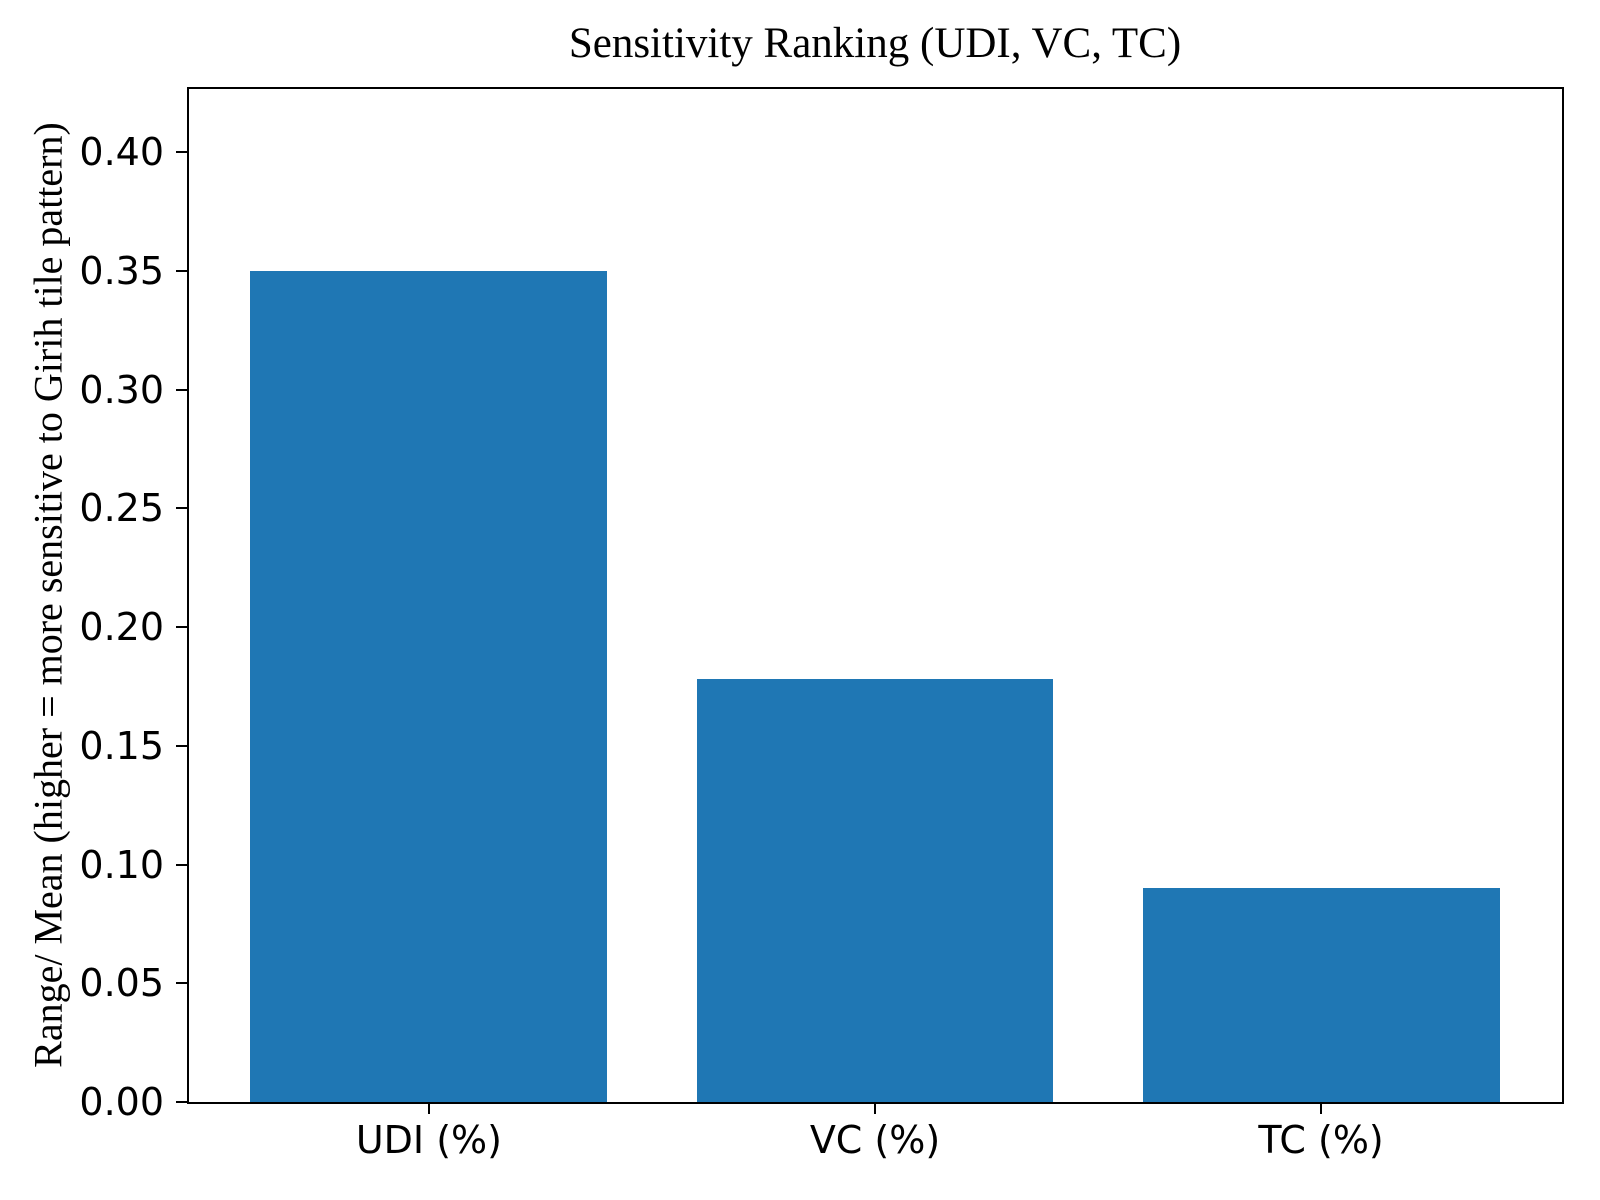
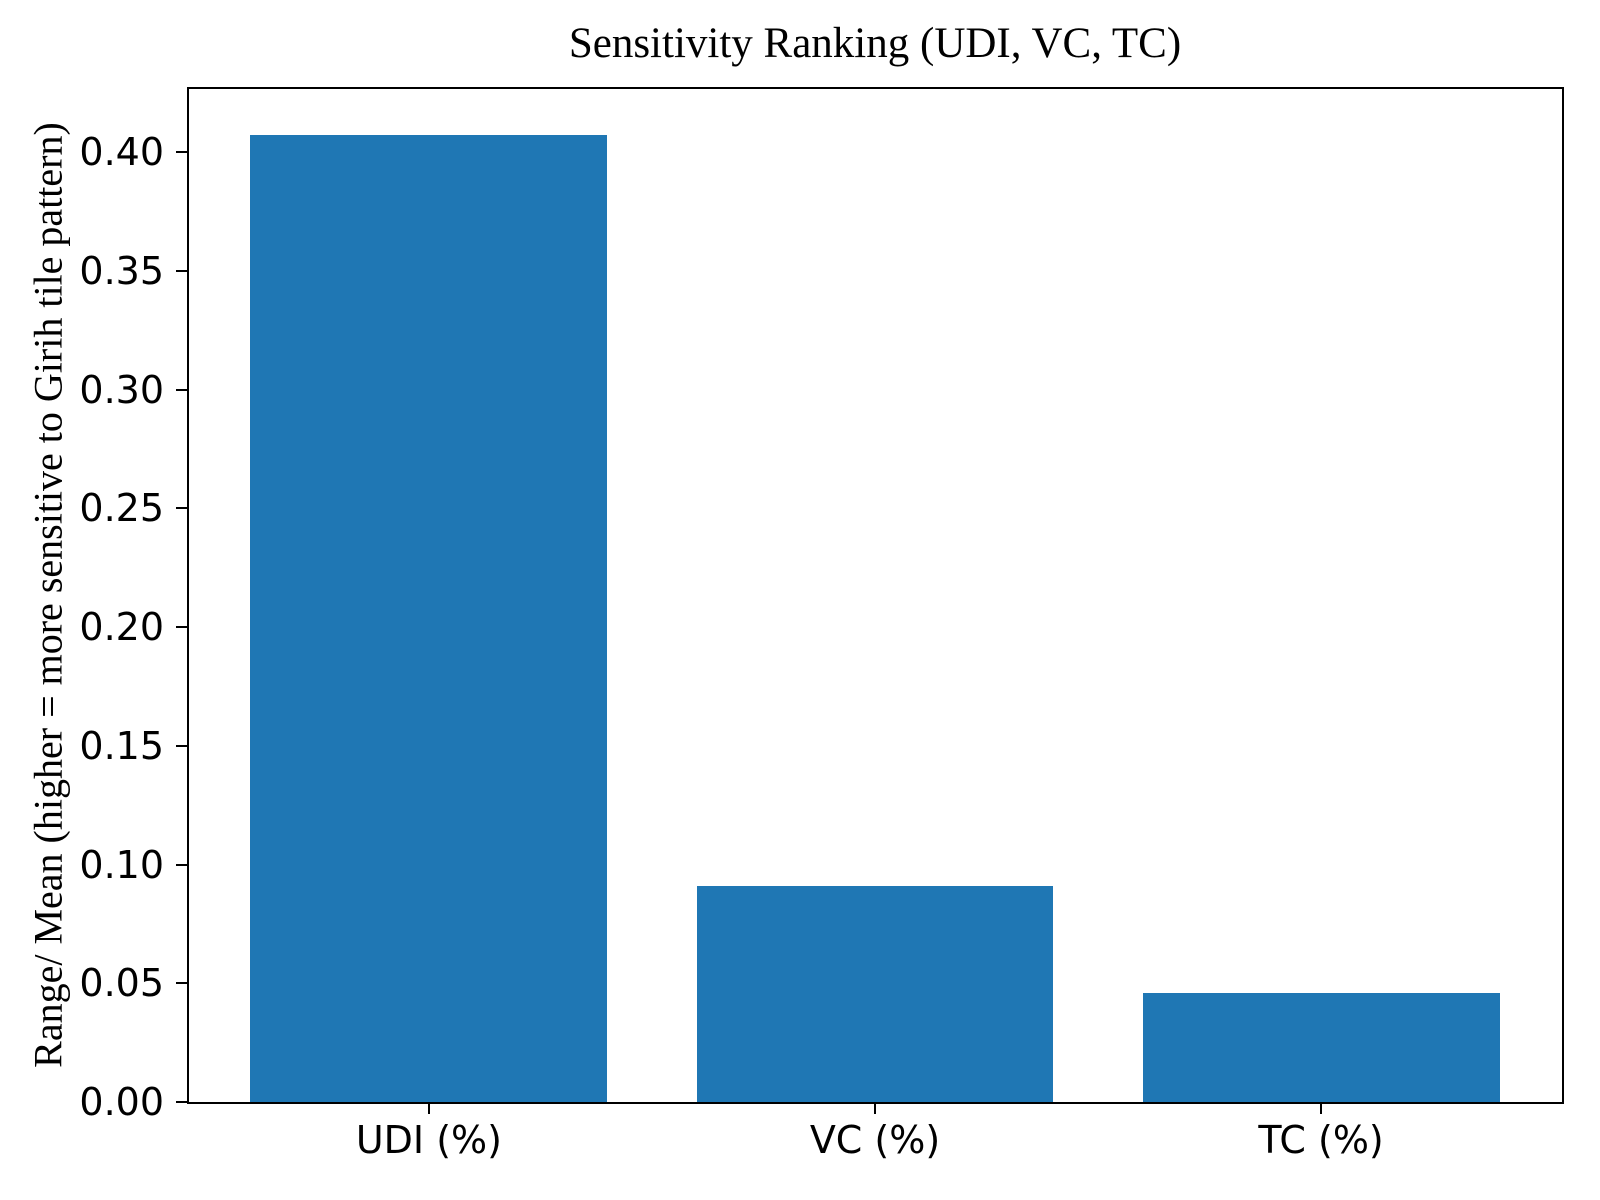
UDI (%): 0.350 -> 0.407
VC (%): 0.178 -> 0.091
TC (%): 0.090 -> 0.046
